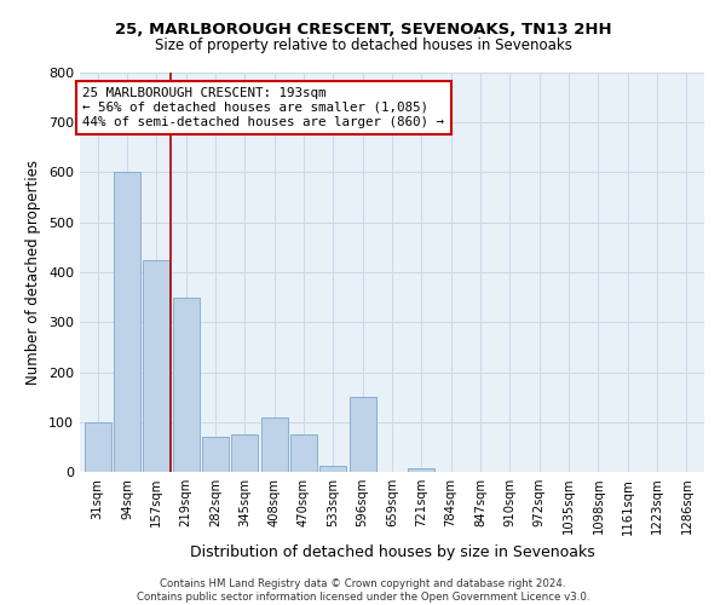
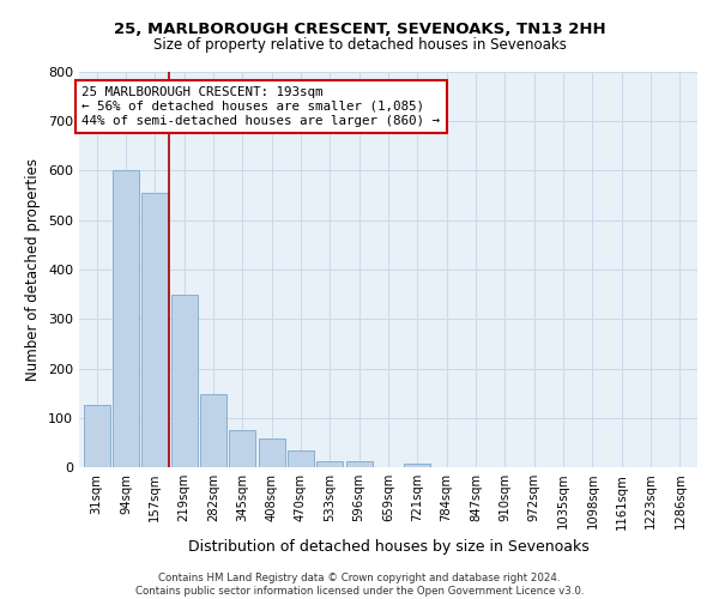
31sqm: 100 -> 125
157sqm: 425 -> 555
282sqm: 70 -> 148
408sqm: 110 -> 57
470sqm: 75 -> 33
596sqm: 150 -> 12
